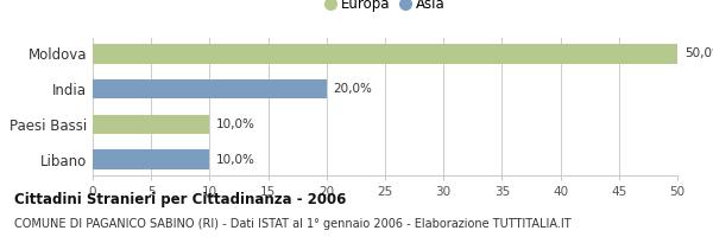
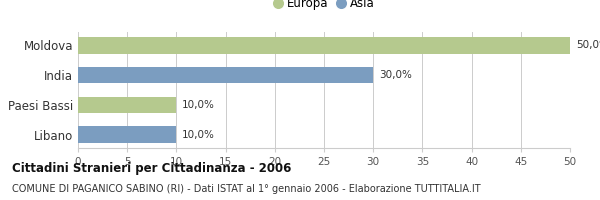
India: 20,0% -> 30,0%
